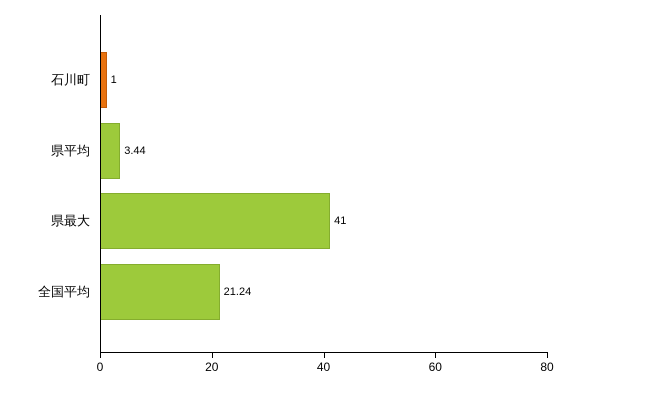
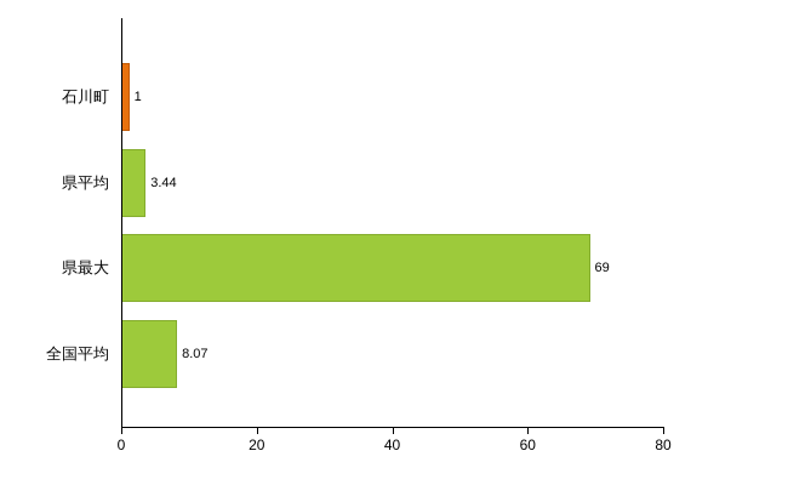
県最大: 41 -> 69
全国平均: 21.24 -> 8.07
